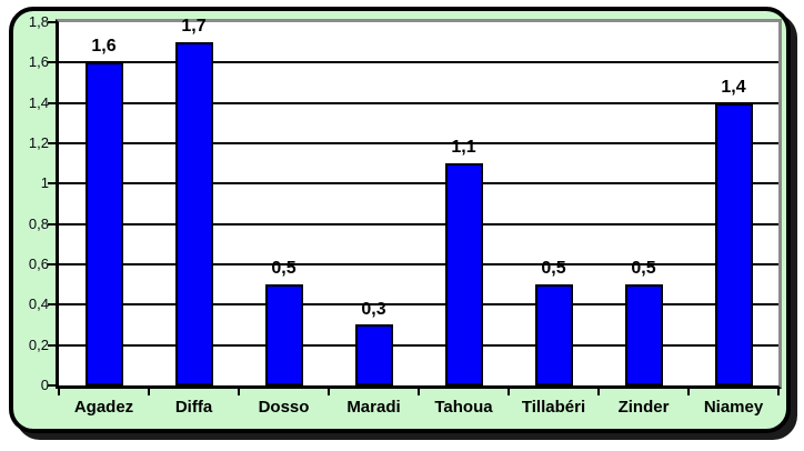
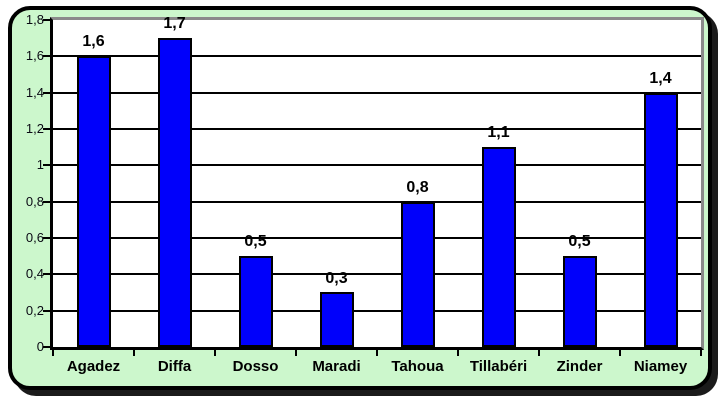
Tahoua: 1,1 -> 0,8
Tillabéri: 0,5 -> 1,1
